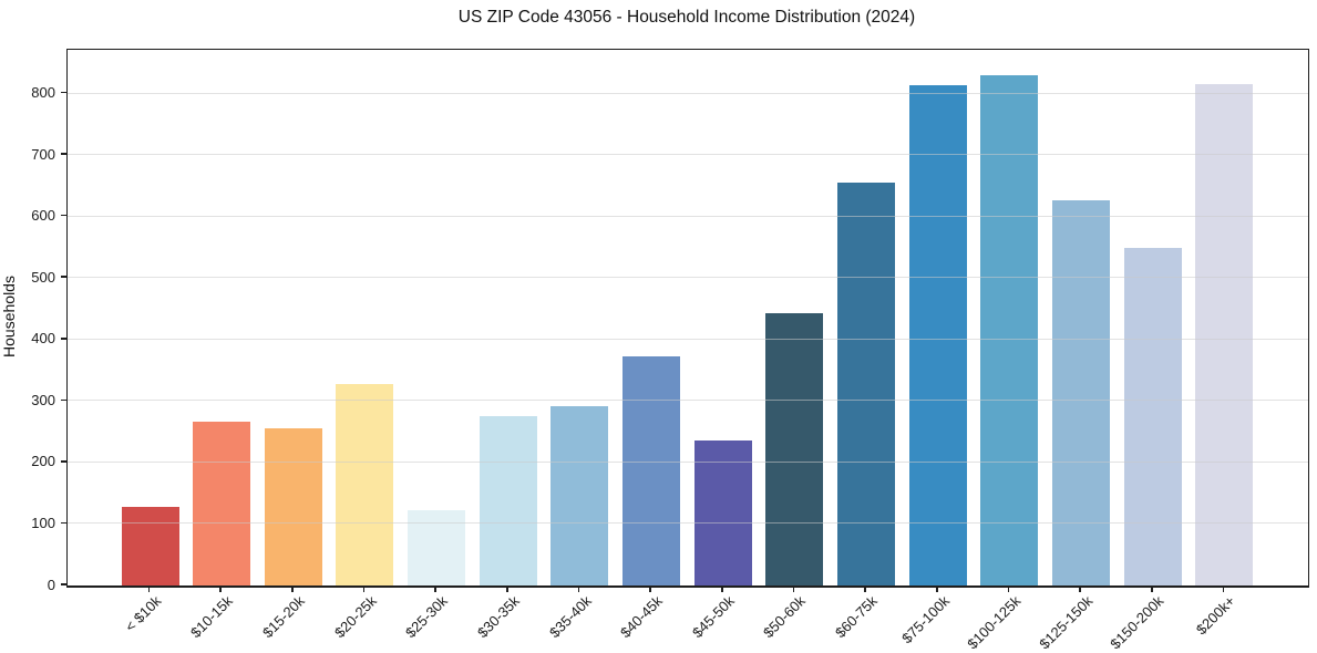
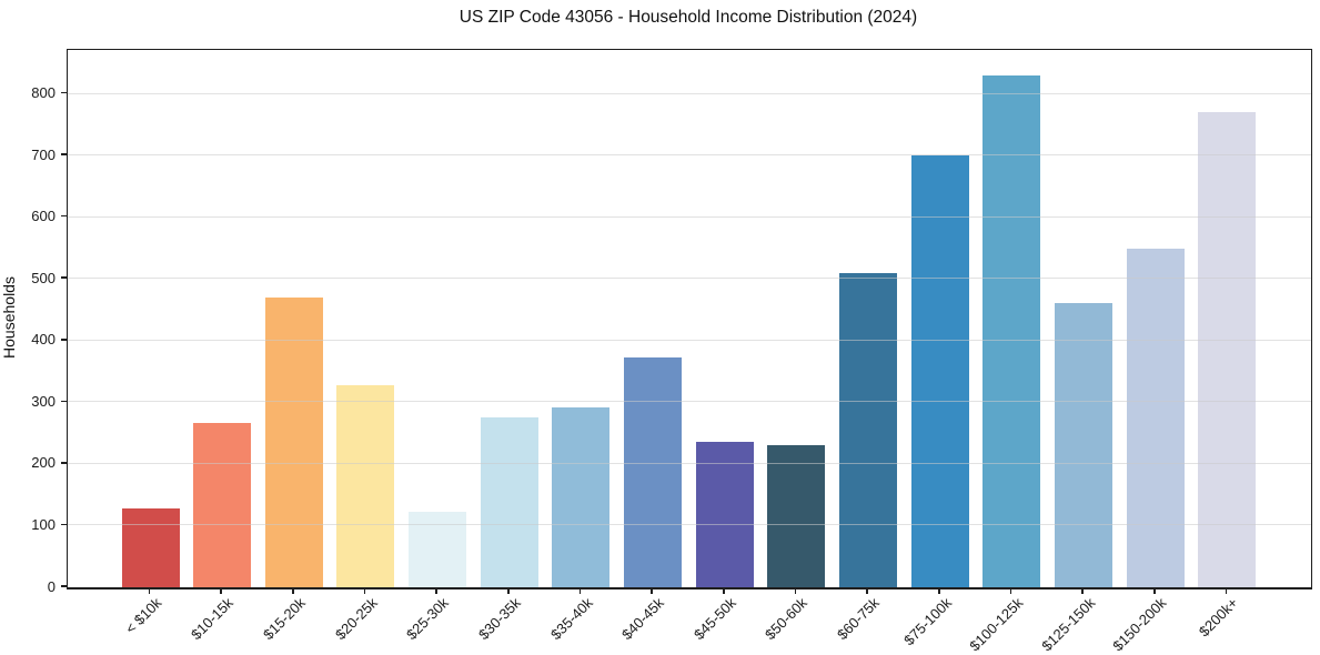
$15-20k: 260 -> 470
$50-60k: 440 -> 230
$60-75k: 660 -> 510
$75-100k: 810 -> 700
$125-150k: 630 -> 460
$200k+: 820 -> 770
